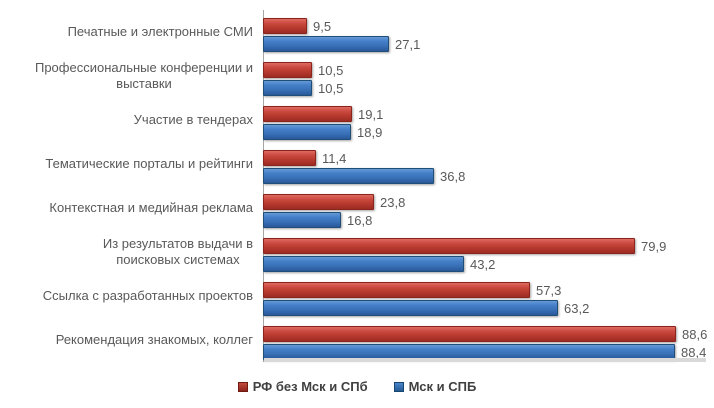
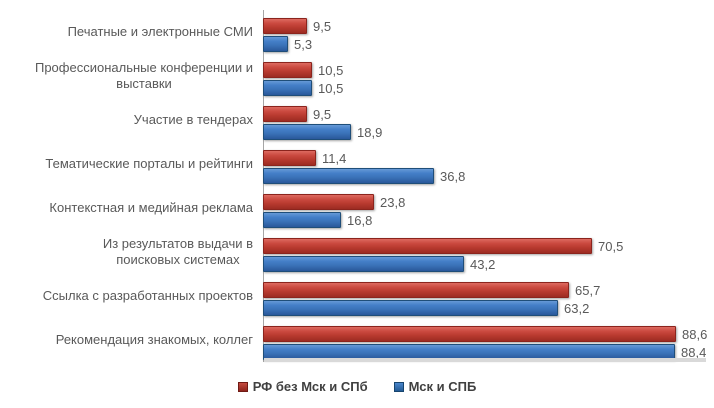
Мск и СПБ/Печатные и электронные СМИ: 27,1 -> 5,3
РФ без Мск и СПб/Участие в тендерах: 19,1 -> 9,5
РФ без Мск и СПб/Из результатов выдачи в поисковых системах: 79,9 -> 70,5
РФ без Мск и СПб/Ссылка с разработанных проектов: 57,3 -> 65,7
